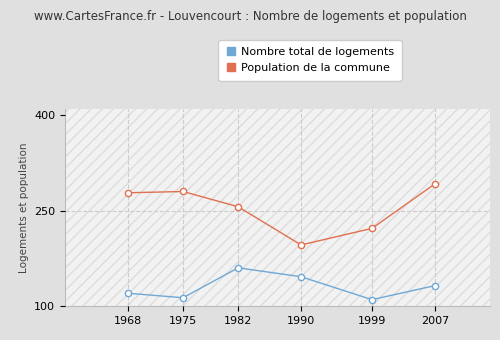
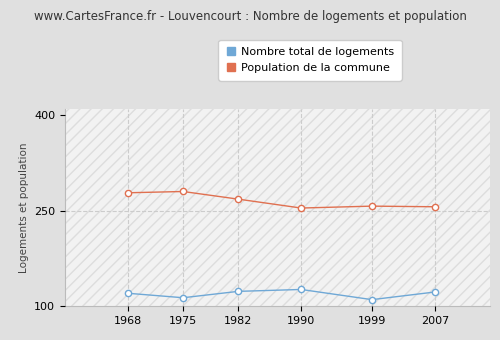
Nombre total de logements/1982: 160 -> 123
Population de la commune/1982: 256 -> 268
Nombre total de logements/1990: 146 -> 126
Population de la commune/1990: 196 -> 254
Population de la commune/1999: 222 -> 257
Nombre total de logements/2007: 132 -> 122
Population de la commune/2007: 292 -> 256
